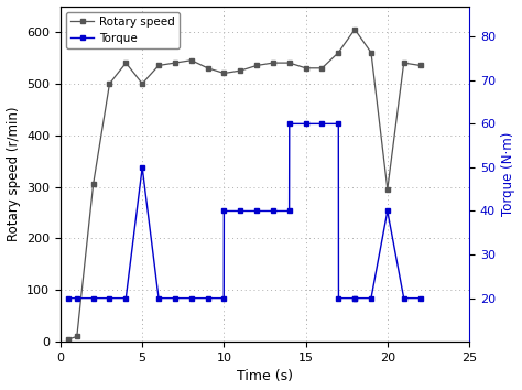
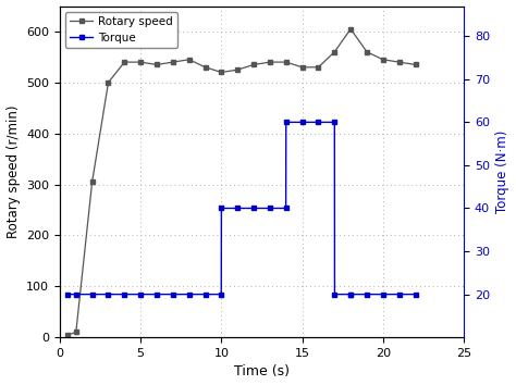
Rotary speed/5: 500 -> 540
Torque/5: 50 -> 20
Rotary speed/20: 295 -> 545
Torque/20: 40 -> 20
